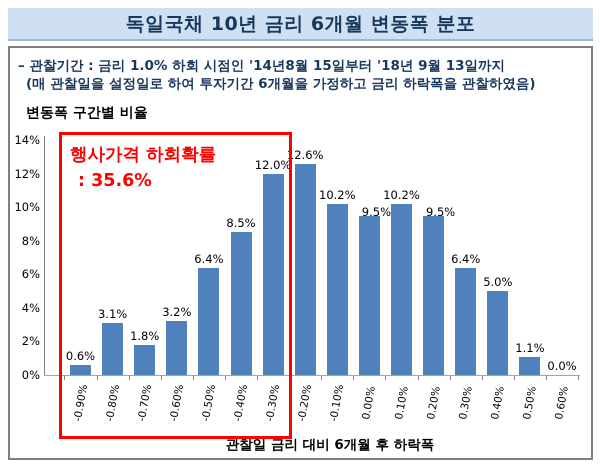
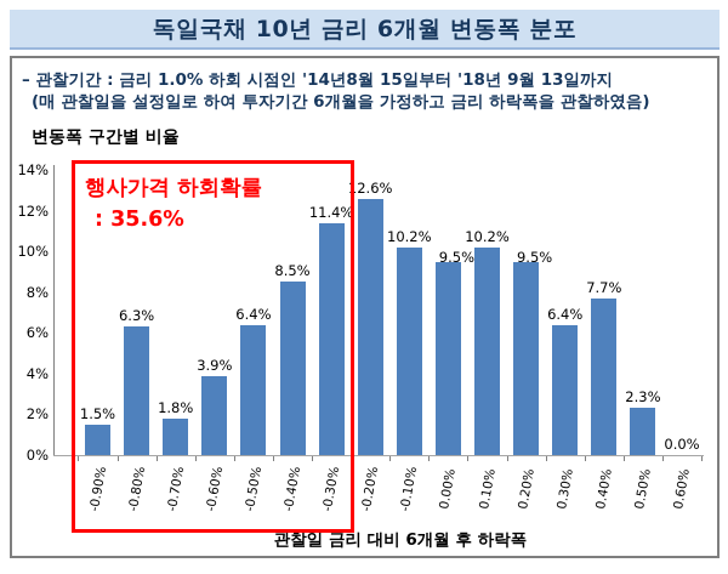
-0.90%: 0.6% -> 1.5%
-0.80%: 3.1% -> 6.3%
-0.60%: 3.2% -> 3.9%
-0.30%: 12.0% -> 11.4%
0.40%: 5.0% -> 7.7%
0.50%: 1.1% -> 2.3%
